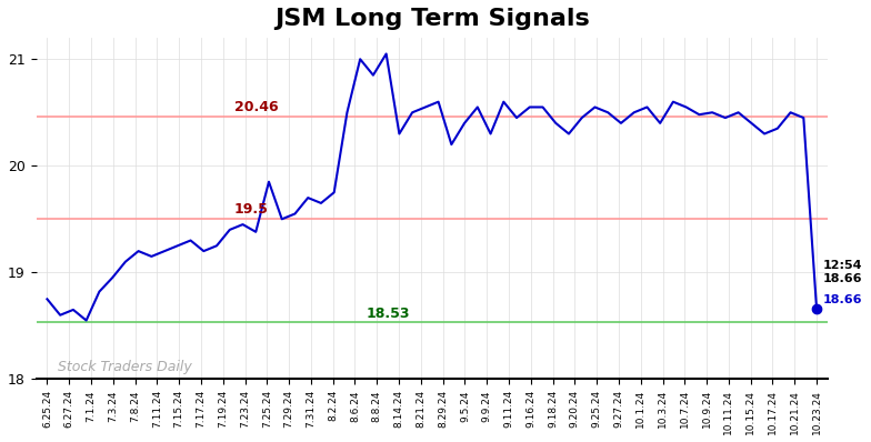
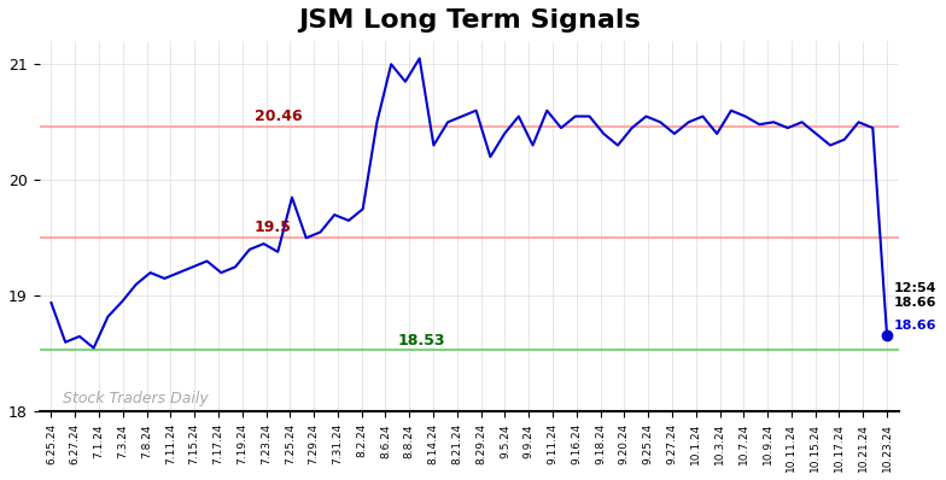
6.25.24: 18.75 -> 18.94
